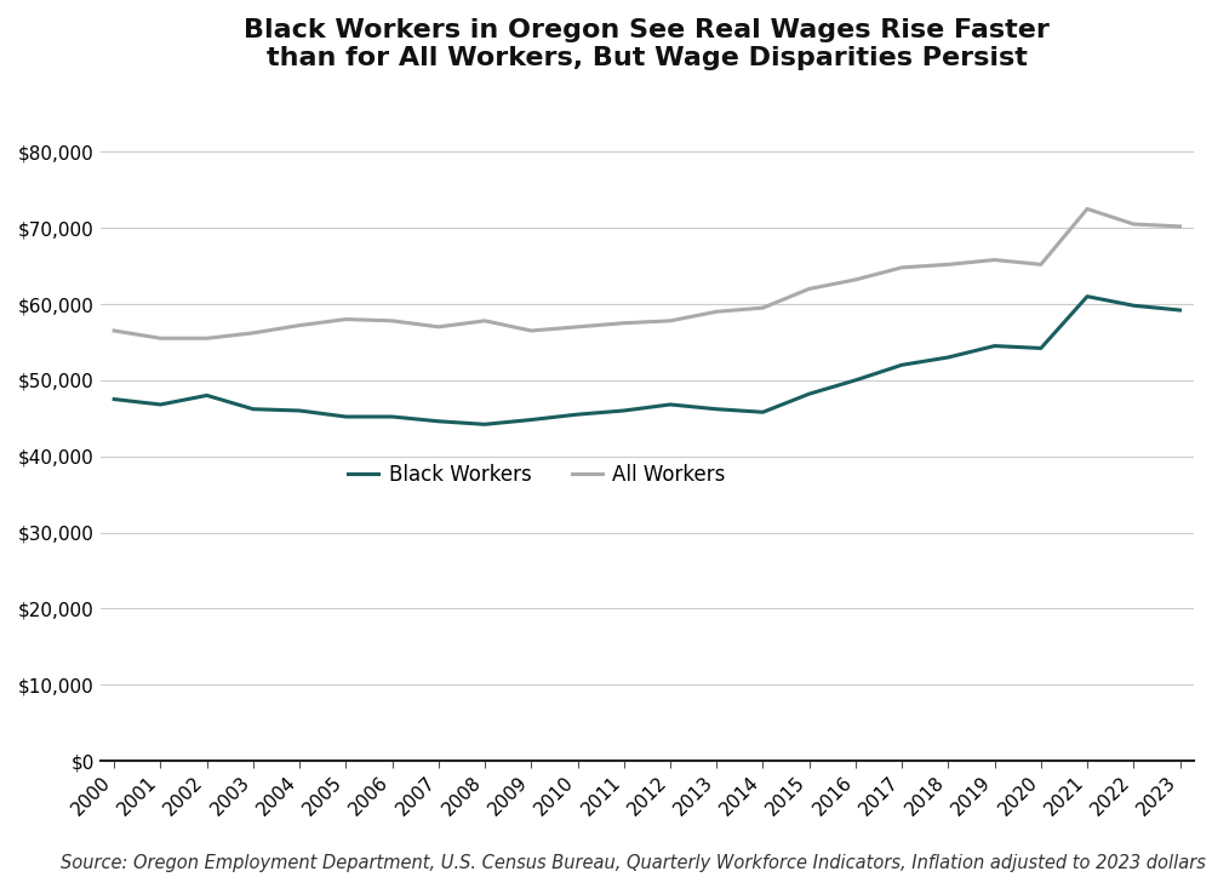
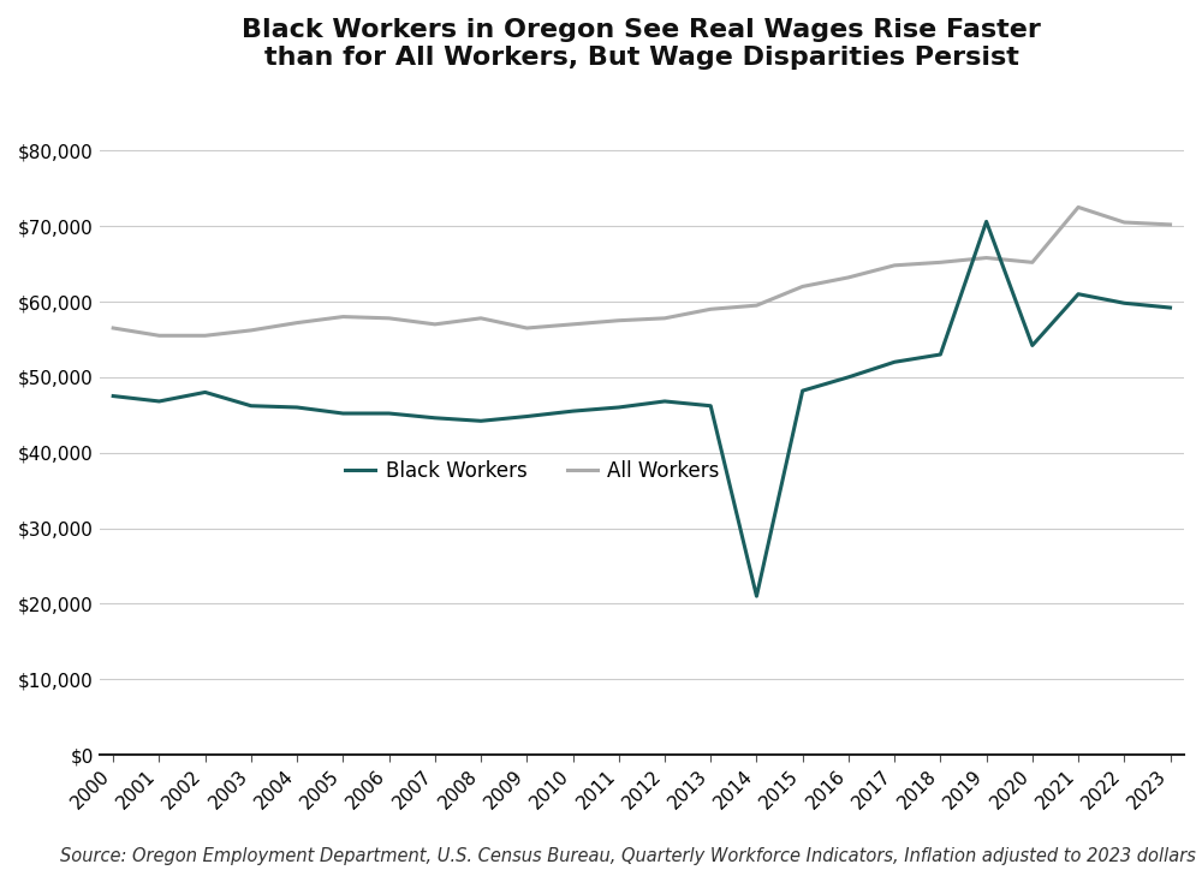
Black Workers/2014: $45,800 -> $21,000
Black Workers/2019: $54,500 -> $70,600
